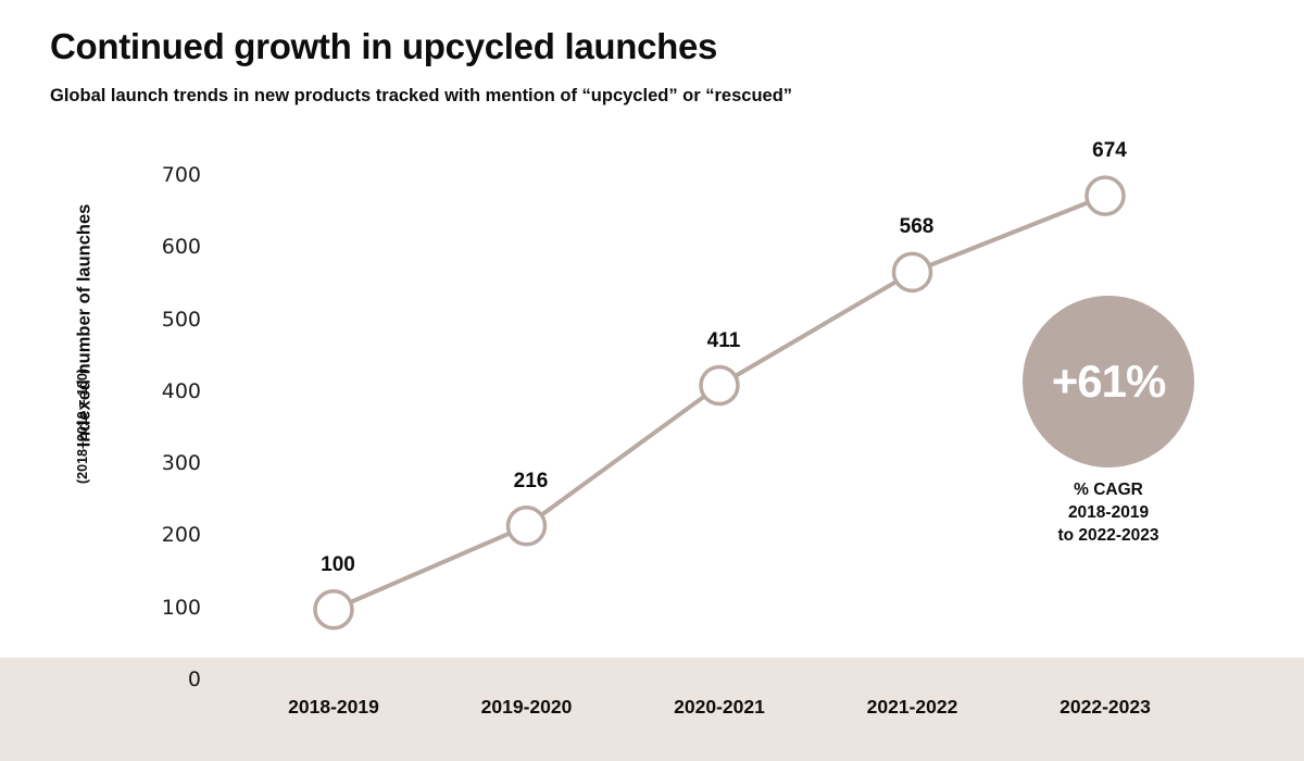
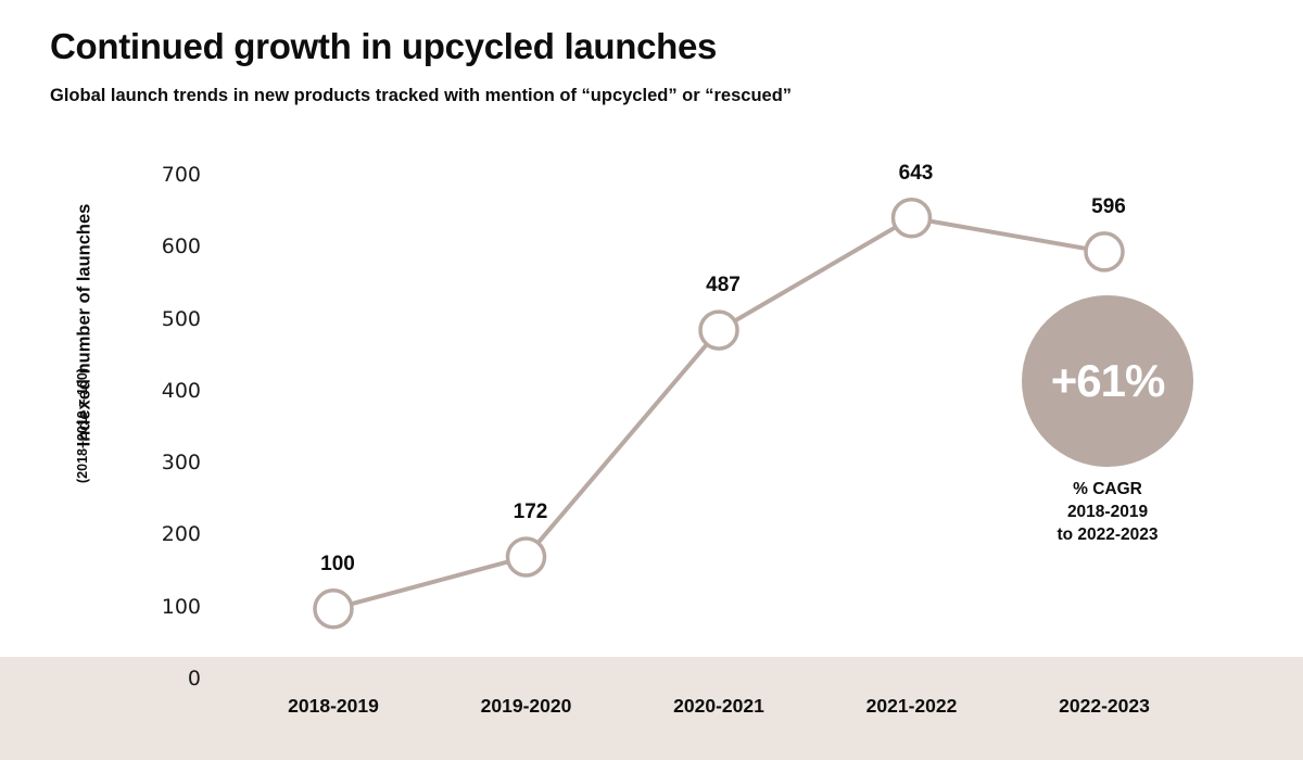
2019-2020: 216 -> 172
2020-2021: 411 -> 487
2021-2022: 568 -> 643
2022-2023: 674 -> 596
